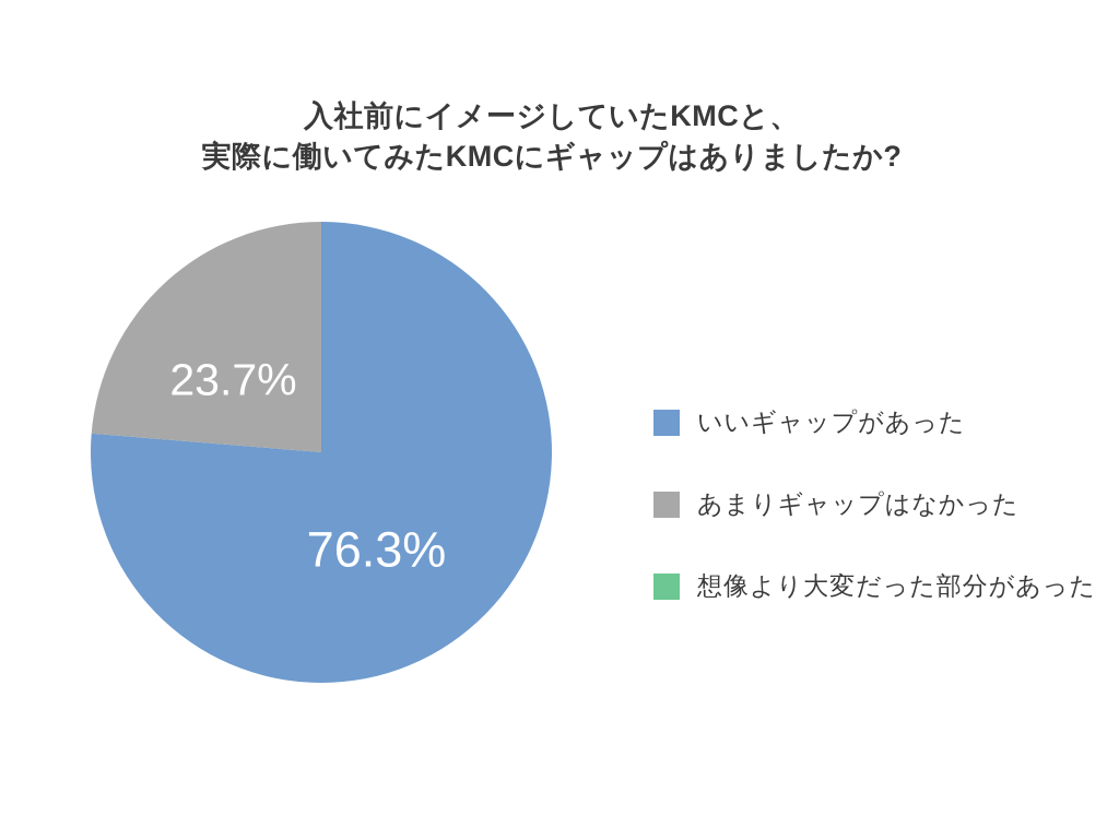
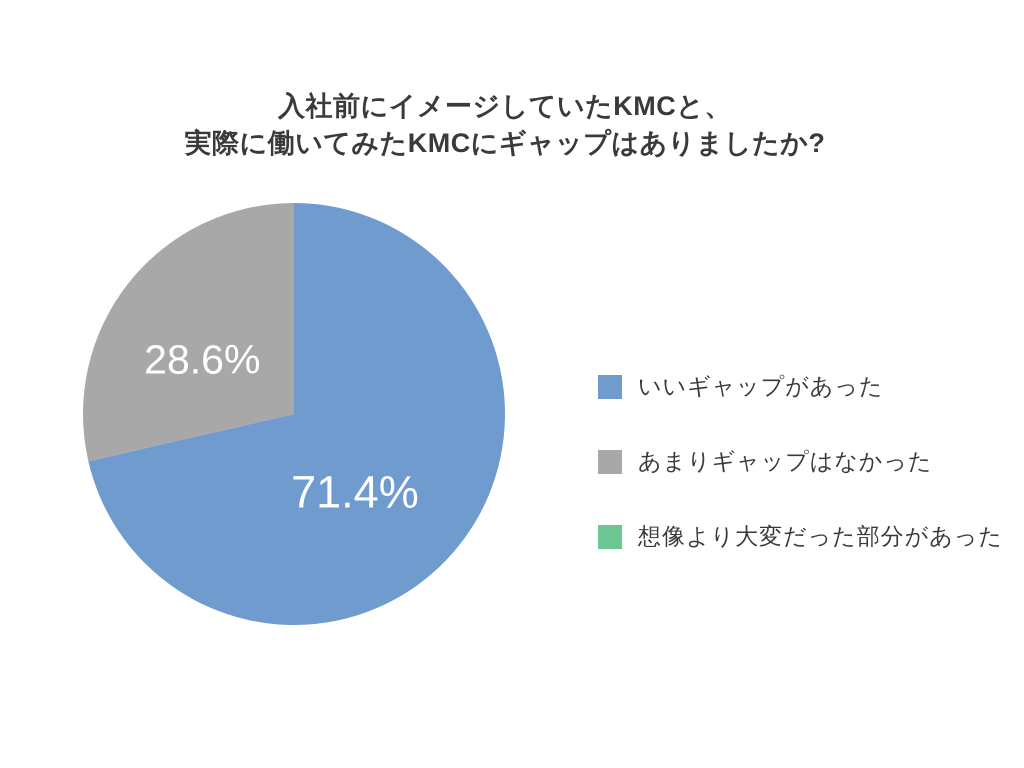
いいギャップがあった: 76.3% -> 71.4%
あまりギャップはなかった: 23.7% -> 28.6%
